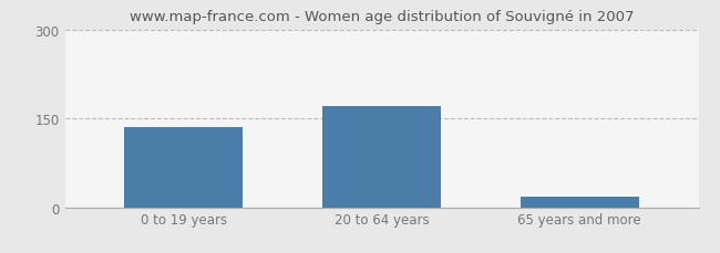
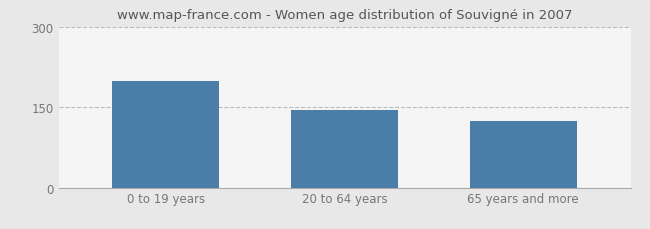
0 to 19 years: 135 -> 198
20 to 64 years: 170 -> 144
65 years and more: 18 -> 124
